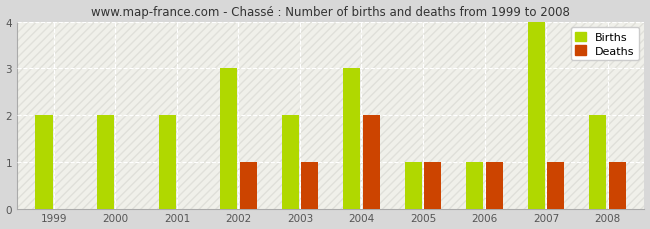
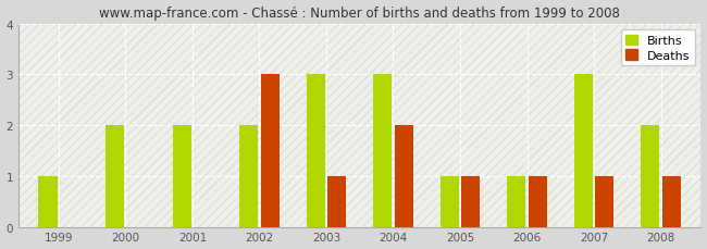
Births/1999: 2 -> 1
Births/2002: 3 -> 2
Deaths/2002: 1 -> 3
Births/2003: 2 -> 3
Births/2007: 4 -> 3
